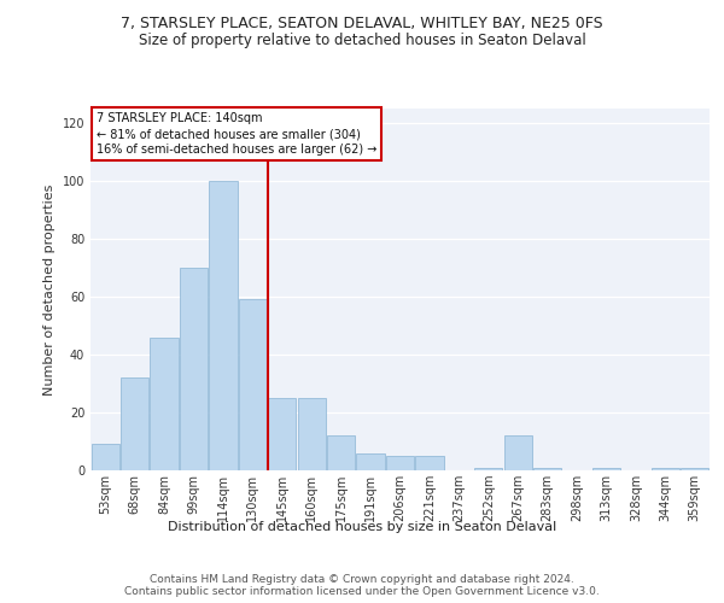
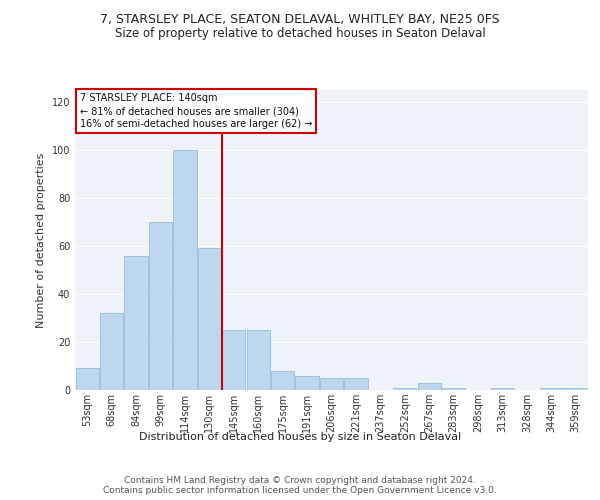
84sqm: 46 -> 56
175sqm: 12 -> 8
267sqm: 12 -> 3
